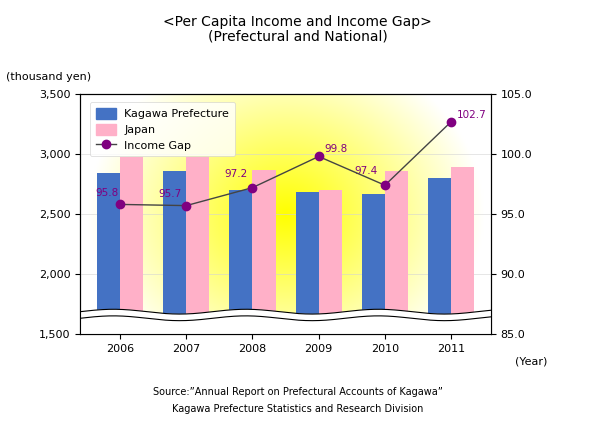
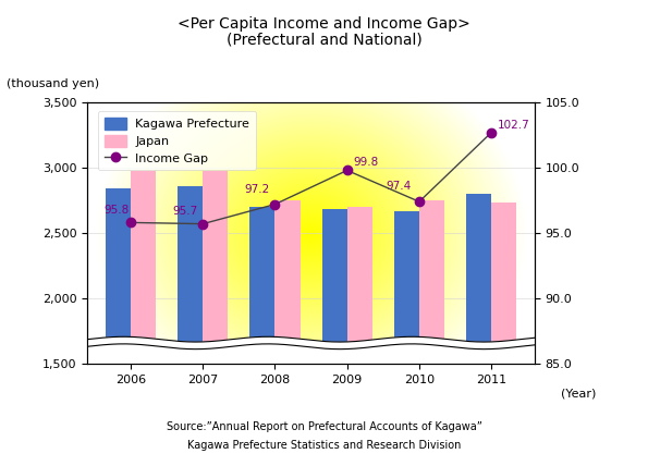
Japan/2008: 2,870 -> 2,750
Japan/2010: 2,860 -> 2,750
Japan/2011: 2,890 -> 2,730
